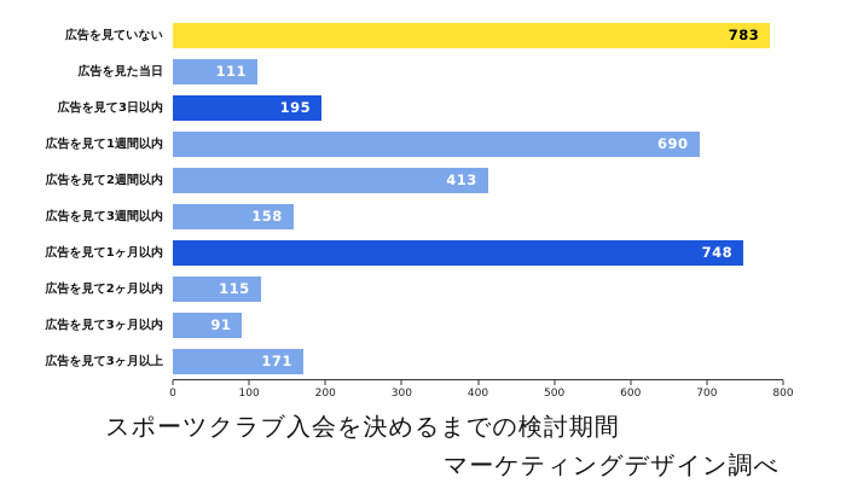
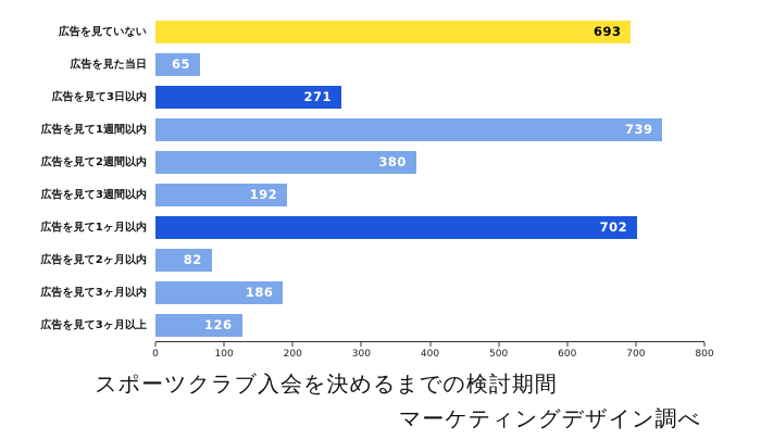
広告を見ていない: 783 -> 693
広告を見た当日: 111 -> 65
広告を見て3日以内: 195 -> 271
広告を見て1週間以内: 690 -> 739
広告を見て2週間以内: 413 -> 380
広告を見て3週間以内: 158 -> 192
広告を見て1ヶ月以内: 748 -> 702
広告を見て2ヶ月以内: 115 -> 82
広告を見て3ヶ月以内: 91 -> 186
広告を見て3ヶ月以上: 171 -> 126
